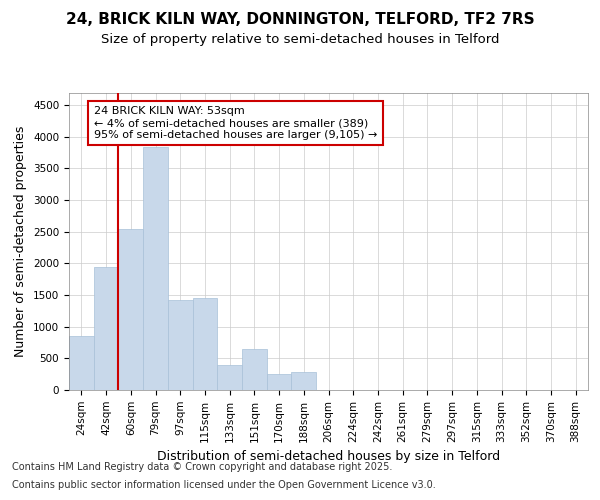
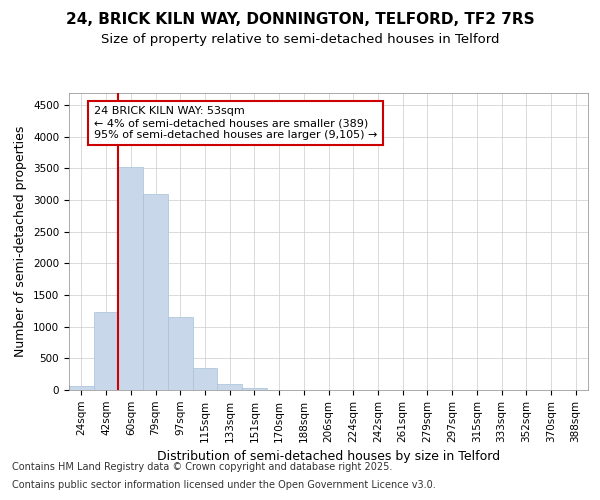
24sqm: 860 -> 70
42sqm: 1940 -> 1230
60sqm: 2540 -> 3520
79sqm: 3840 -> 3100
97sqm: 1420 -> 1150
115sqm: 1460 -> 350
133sqm: 400 -> 100
151sqm: 640 -> 30
170sqm: 260 -> 0
188sqm: 280 -> 0
